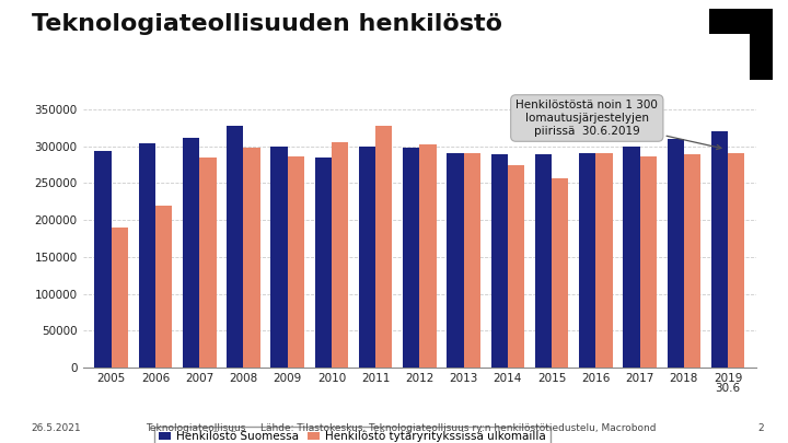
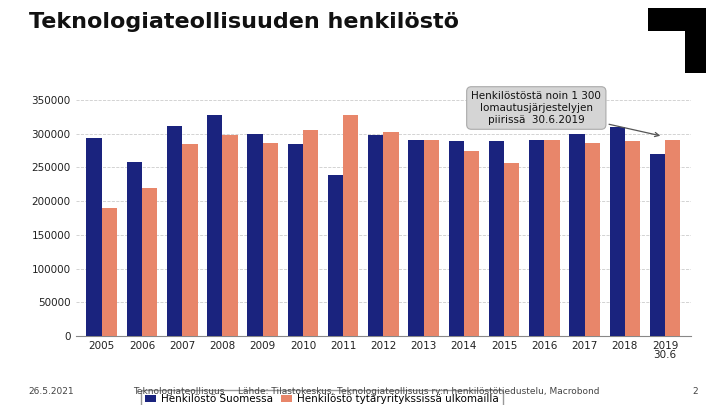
Henkilöstö Suomessa/2006: 304000 -> 258000
Henkilöstö Suomessa/2011: 300000 -> 238000
Henkilöstö Suomessa/2019 30.6: 320000 -> 270000
